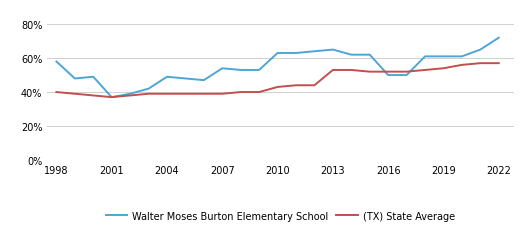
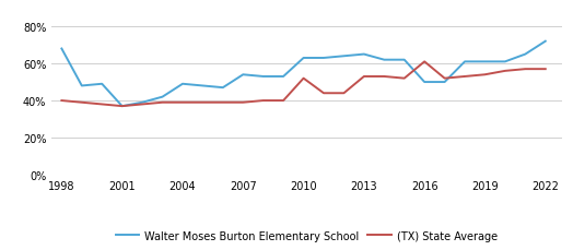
Walter Moses Burton Elementary School/1998: 58% -> 68%
(TX) State Average/2010: 43% -> 52%
(TX) State Average/2016: 52% -> 61%
